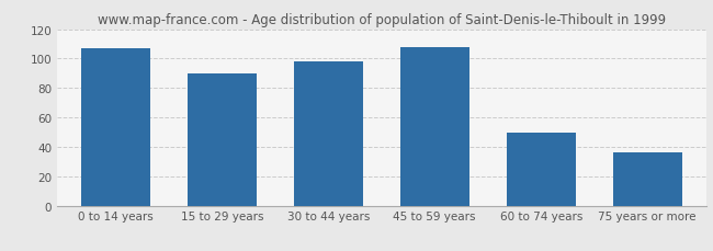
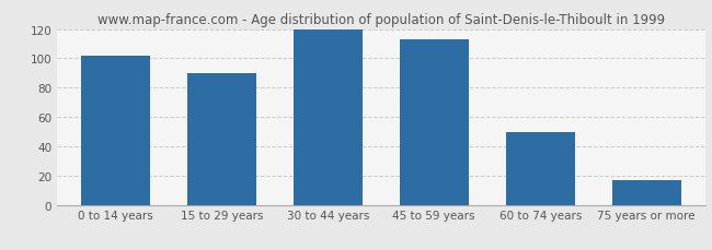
0 to 14 years: 107 -> 102
30 to 44 years: 98 -> 120
45 to 59 years: 108 -> 113
75 years or more: 36 -> 17
